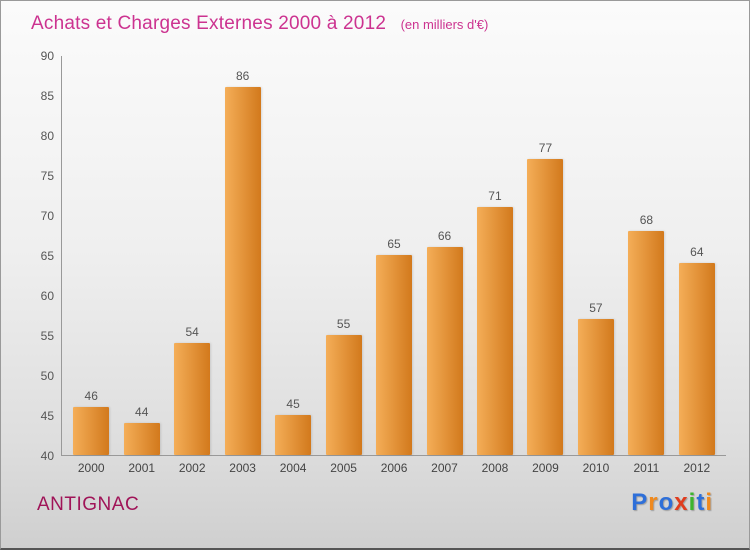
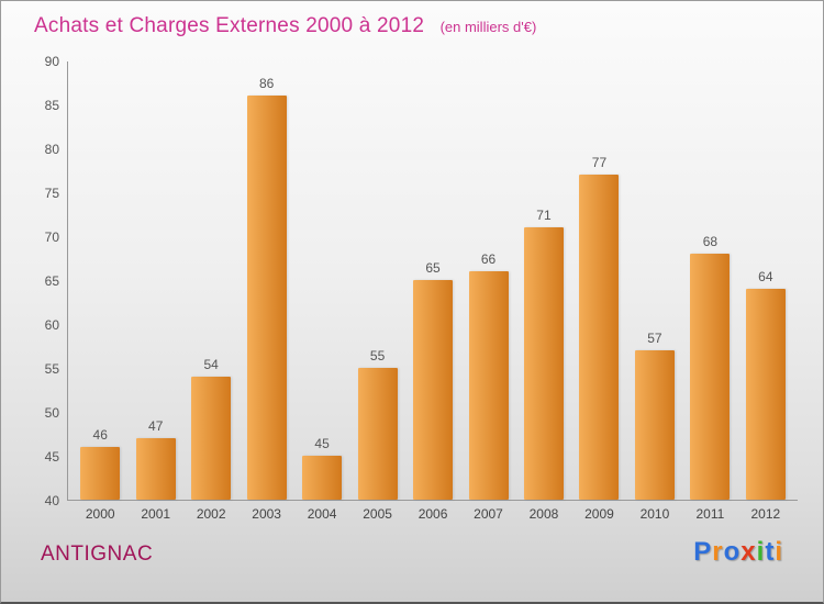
2001: 44 -> 47
